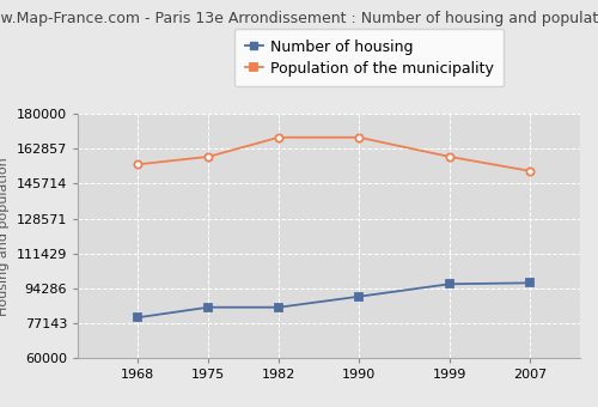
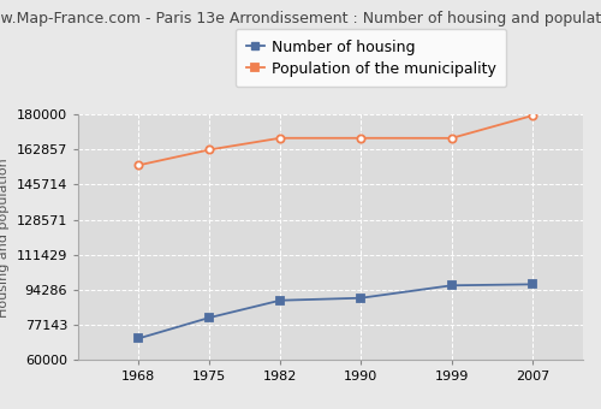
Number of housing/1968: 80000 -> 71000
Number of housing/1975: 85000 -> 81000
Population of the municipality/1975: 159000 -> 163000
Number of housing/1982: 85000 -> 89000
Population of the municipality/1999: 159000 -> 168000
Population of the municipality/2007: 152000 -> 179000
